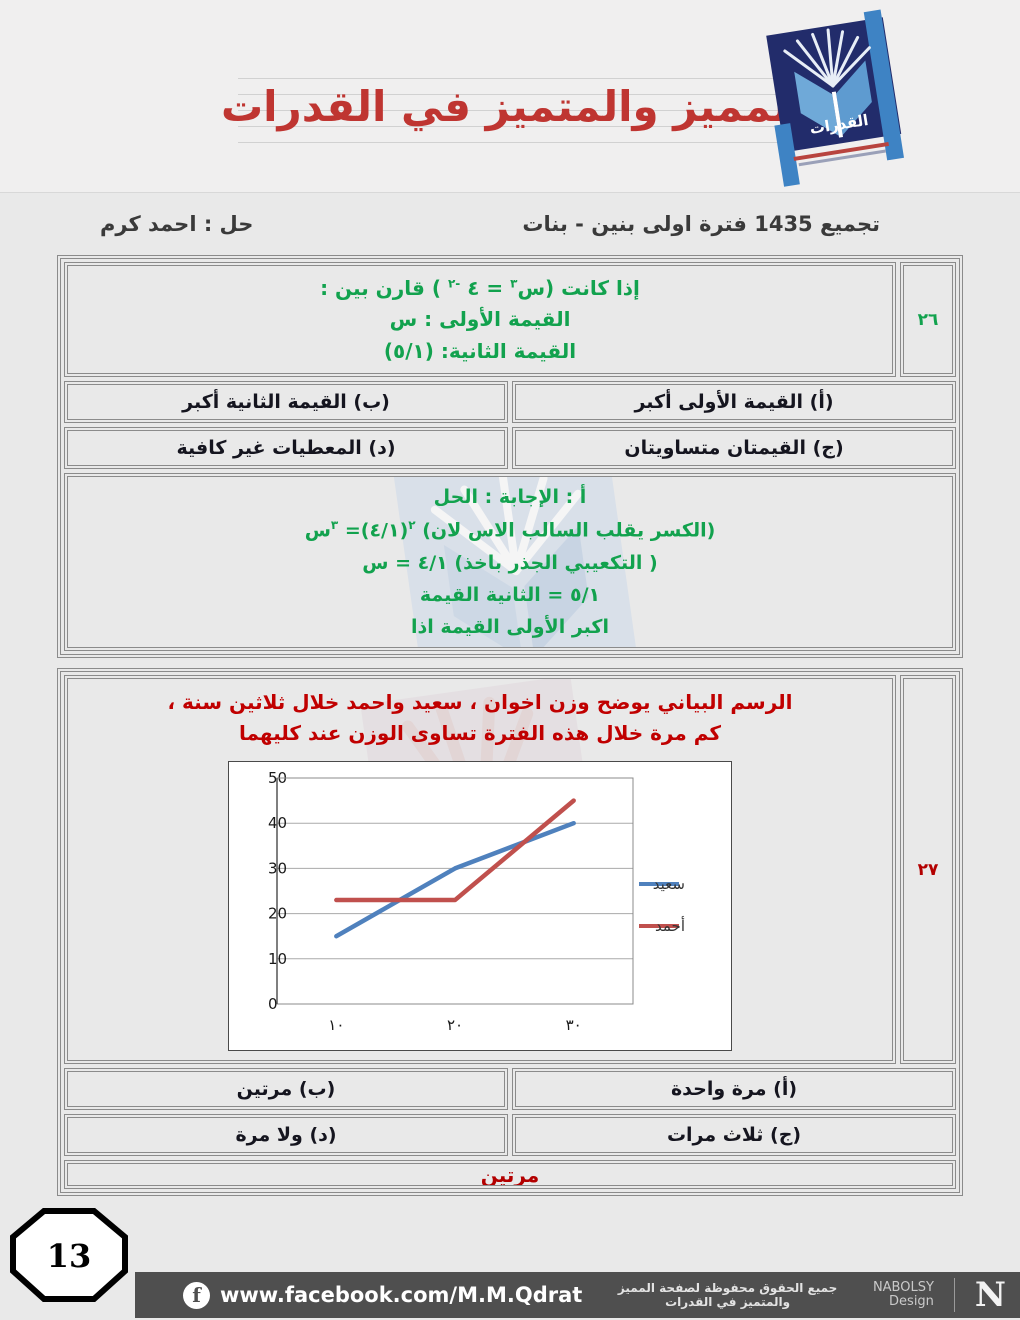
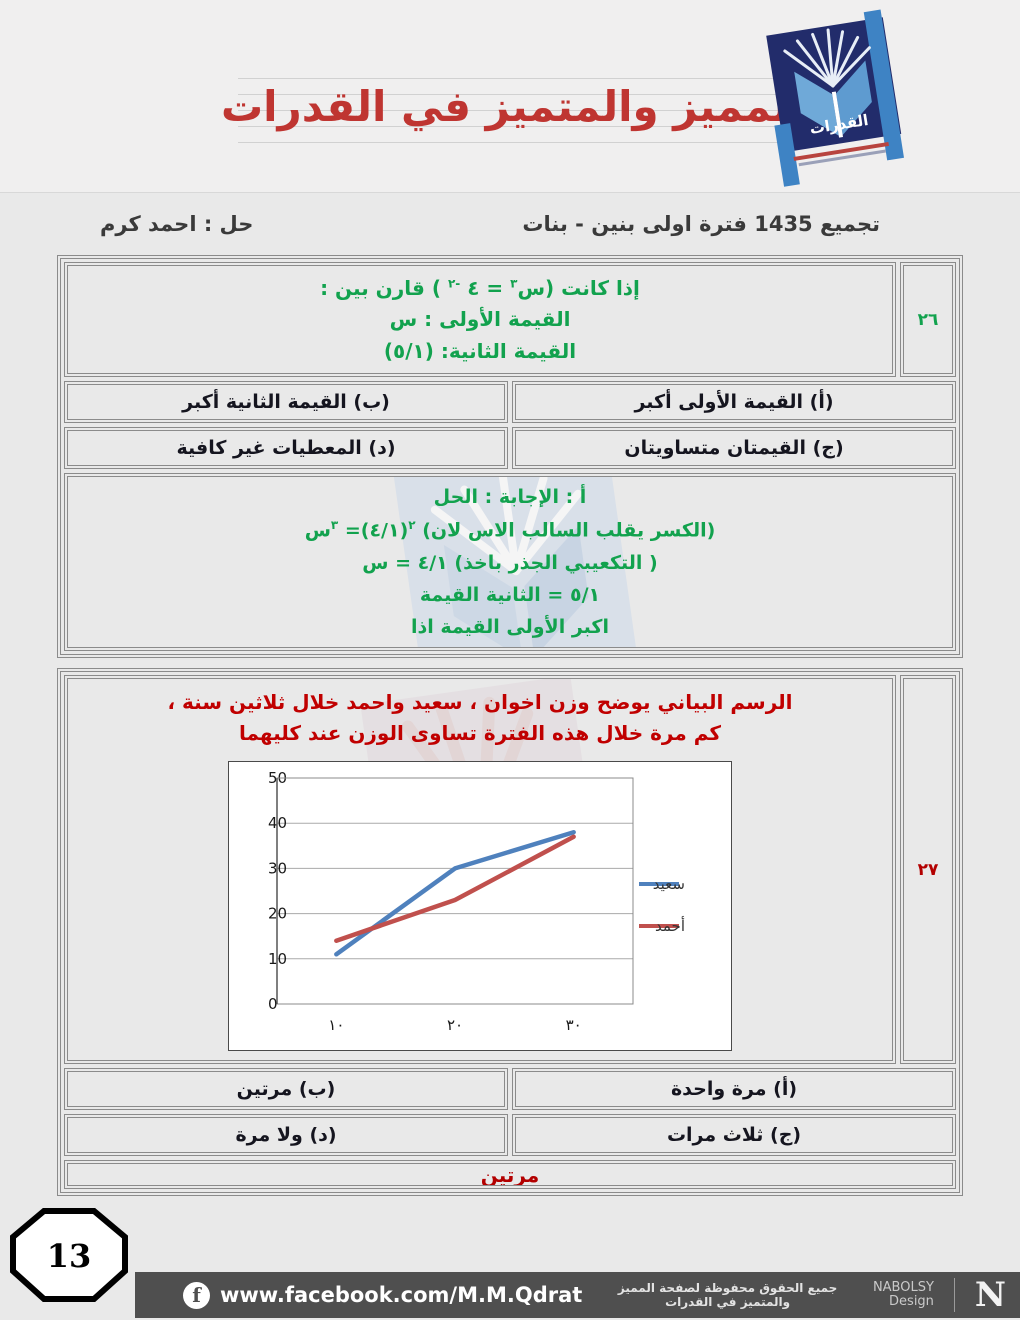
سعيد/١٠: 15 -> 11
أحمد/١٠: 23 -> 14
سعيد/٣٠: 40 -> 38
أحمد/٣٠: 45 -> 37
